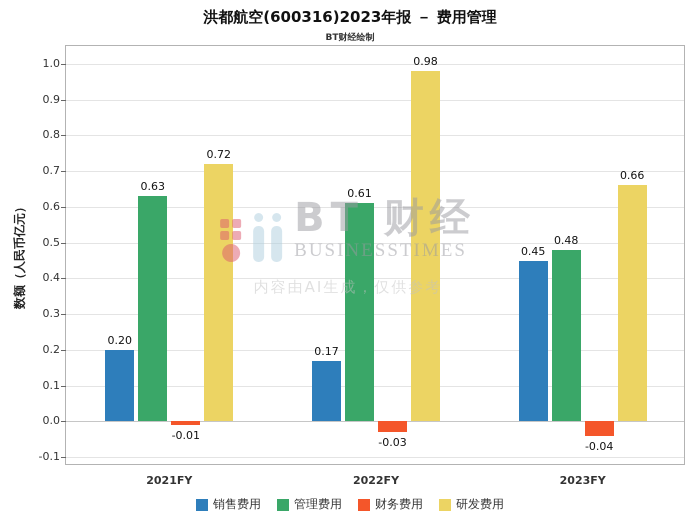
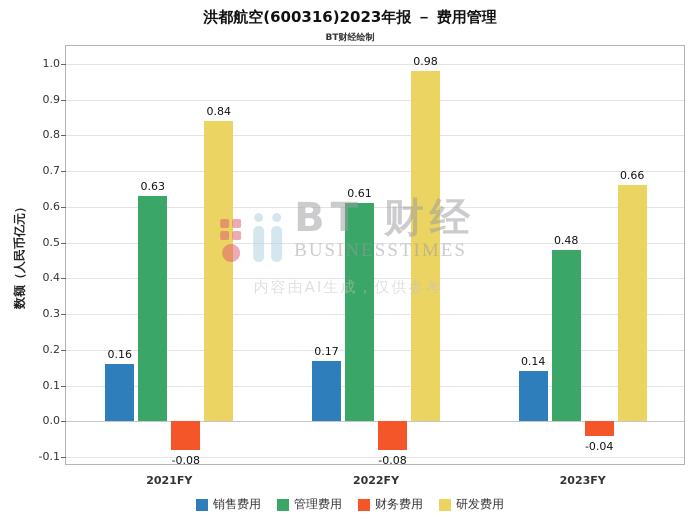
销售费用/2021FY: 0.20 -> 0.16
财务费用/2021FY: -0.01 -> -0.08
研发费用/2021FY: 0.72 -> 0.84
财务费用/2022FY: -0.03 -> -0.08
销售费用/2023FY: 0.45 -> 0.14
